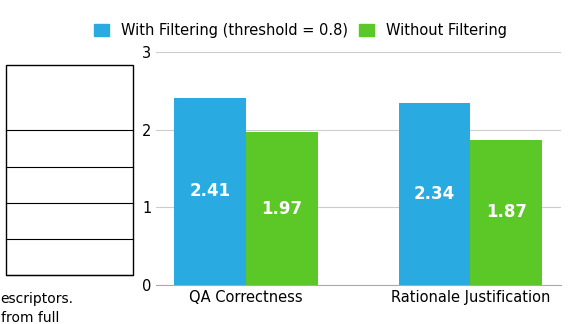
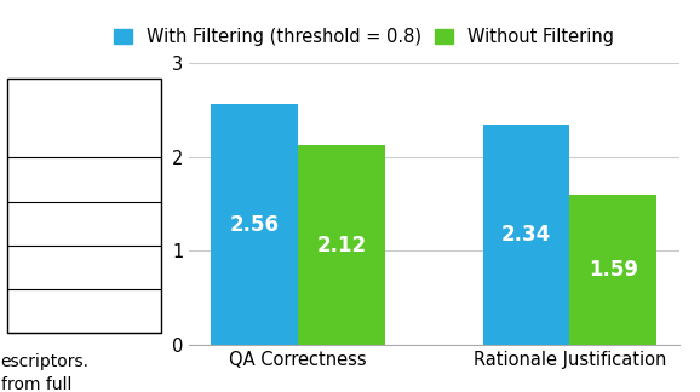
With Filtering (threshold = 0.8)/QA Correctness: 2.41 -> 2.56
Without Filtering/QA Correctness: 1.97 -> 2.12
Without Filtering/Rationale Justification: 1.87 -> 1.59
